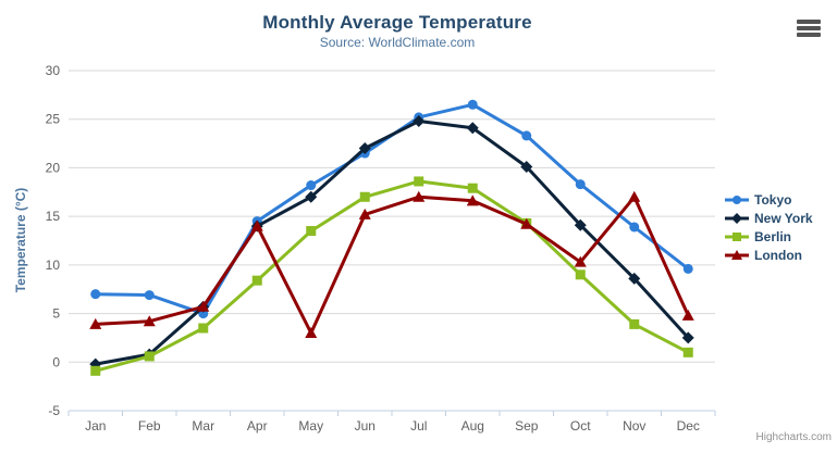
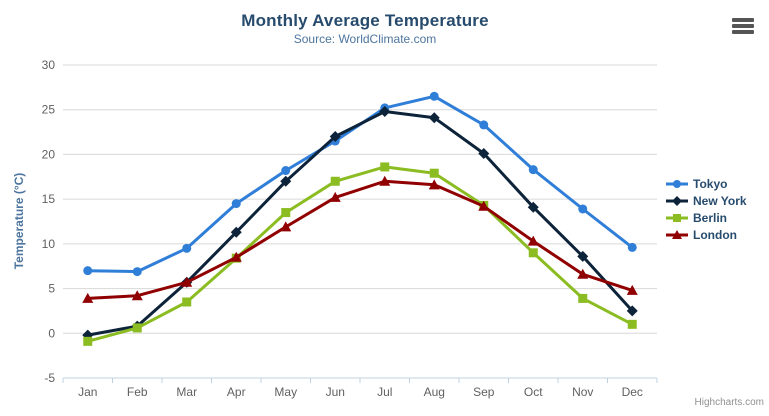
Tokyo/Mar: 5 -> 10
New York/Apr: 14 -> 11
London/Apr: 14 -> 8
London/May: 3 -> 12
London/Nov: 17 -> 7
